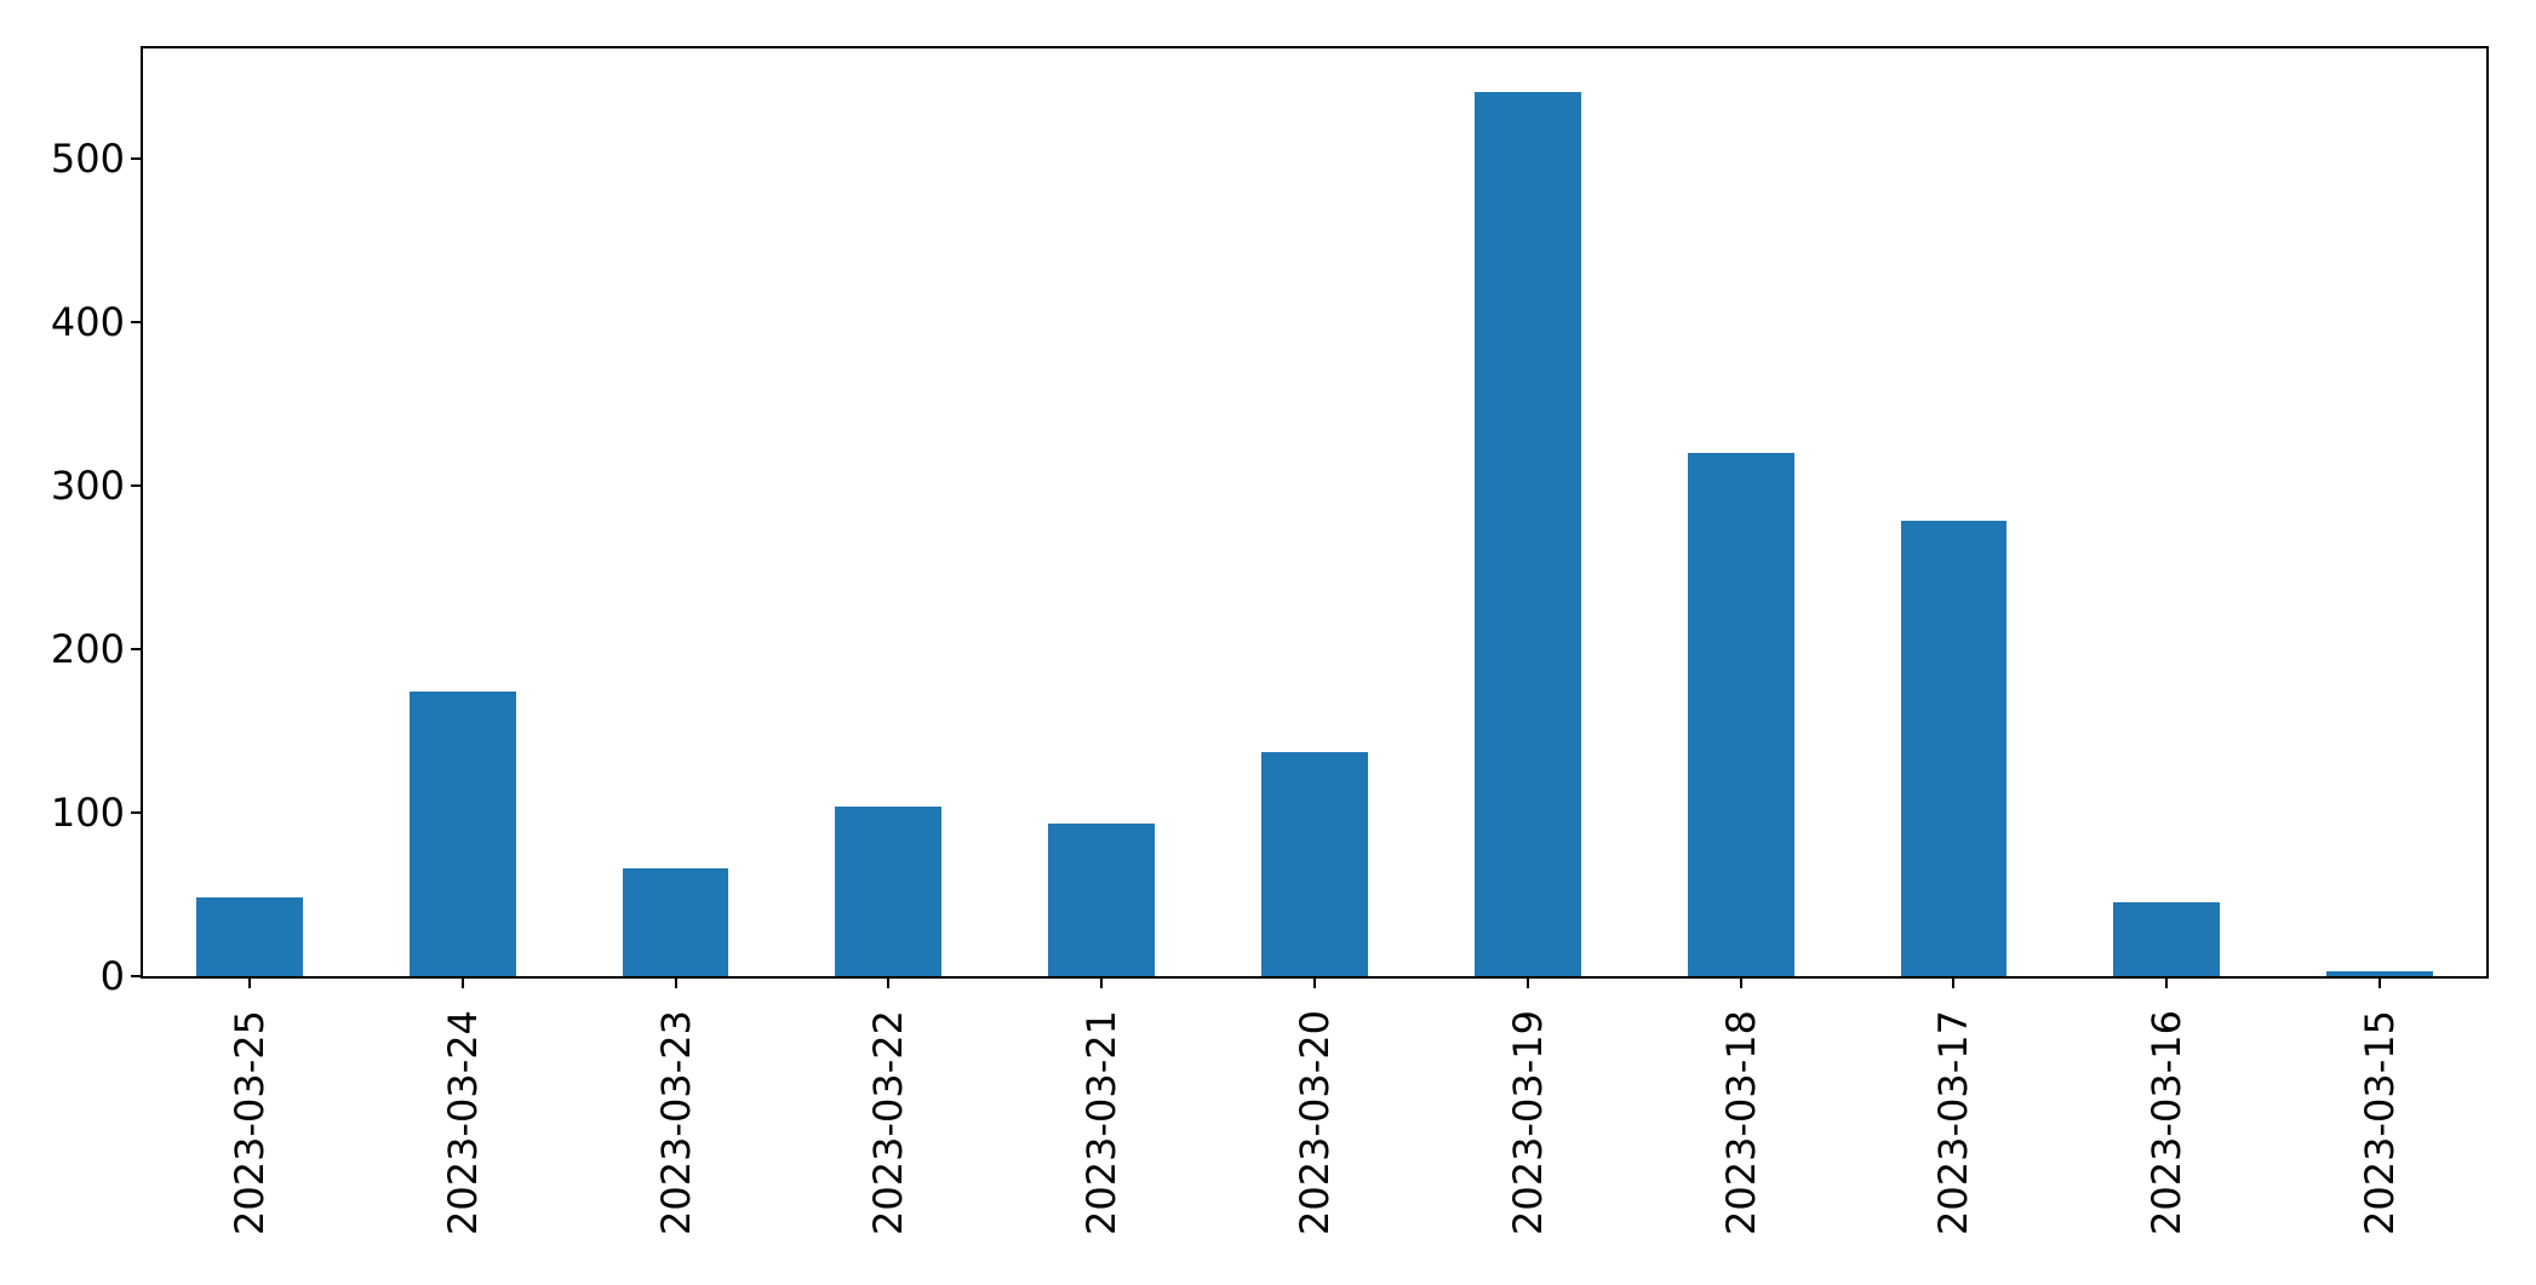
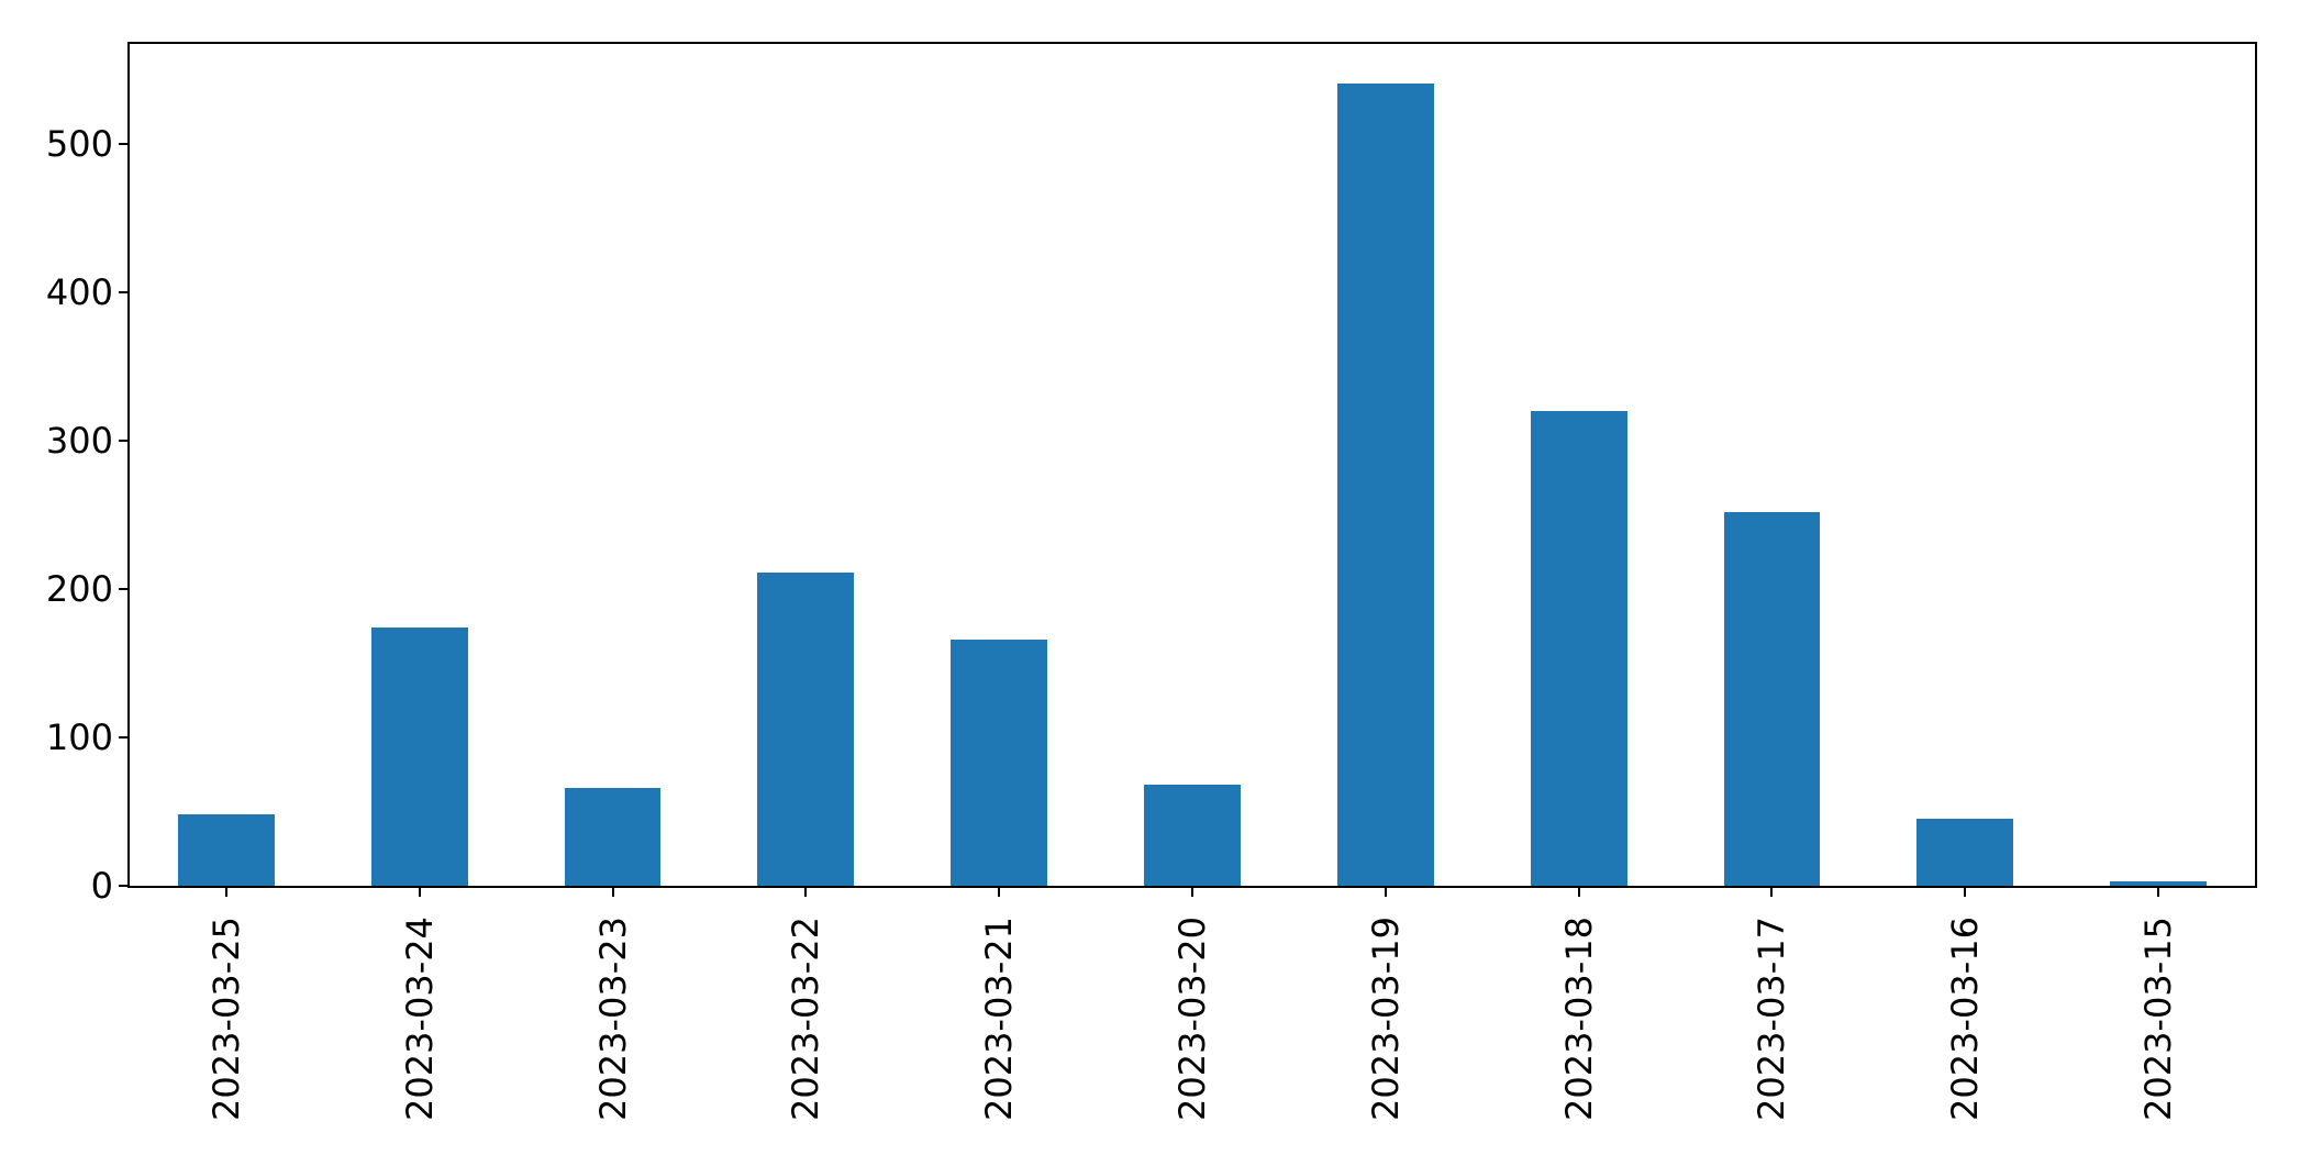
2023-03-22: 104 -> 211
2023-03-21: 93 -> 166
2023-03-20: 137 -> 68
2023-03-17: 278 -> 252
